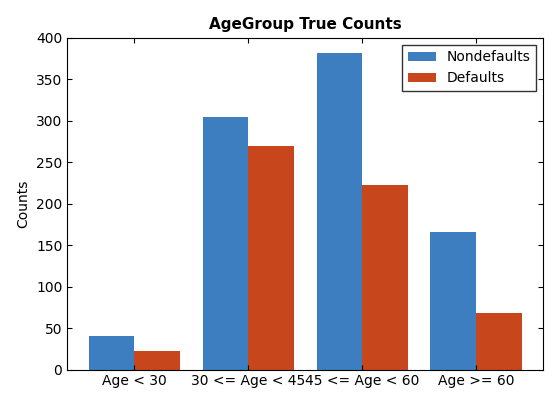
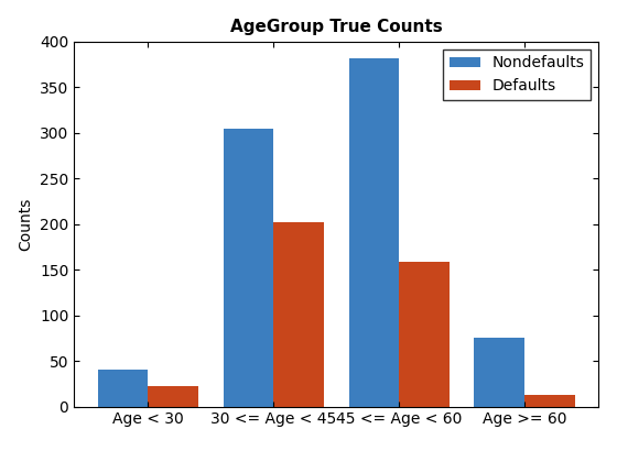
Defaults/30 <= Age < 45: 270 -> 202
Defaults/45 <= Age < 60: 222 -> 159
Nondefaults/Age >= 60: 166 -> 76
Defaults/Age >= 60: 68 -> 13
